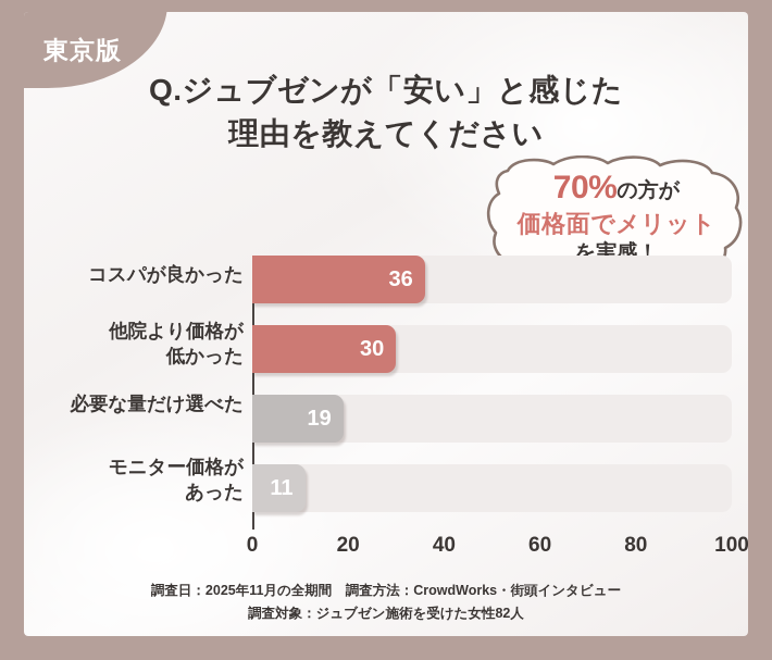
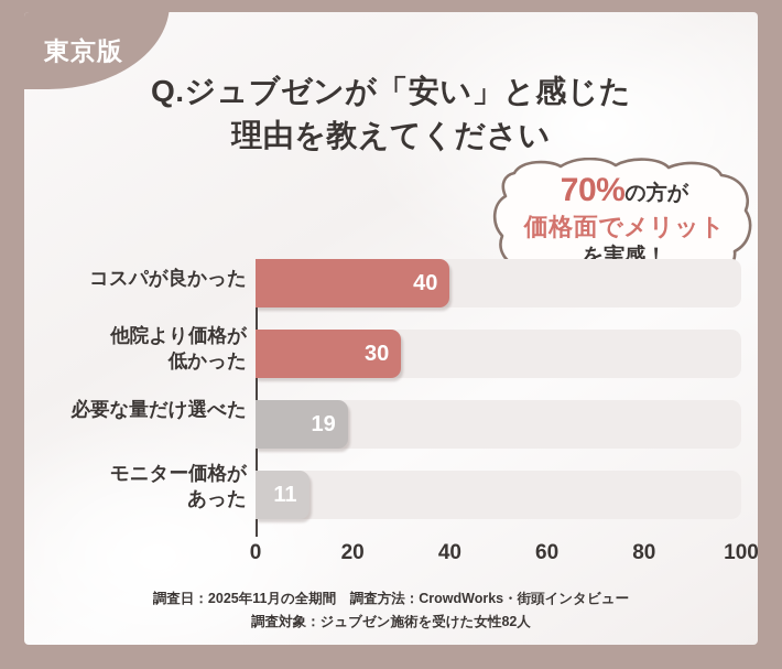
コスパが良かった: 36 -> 40
